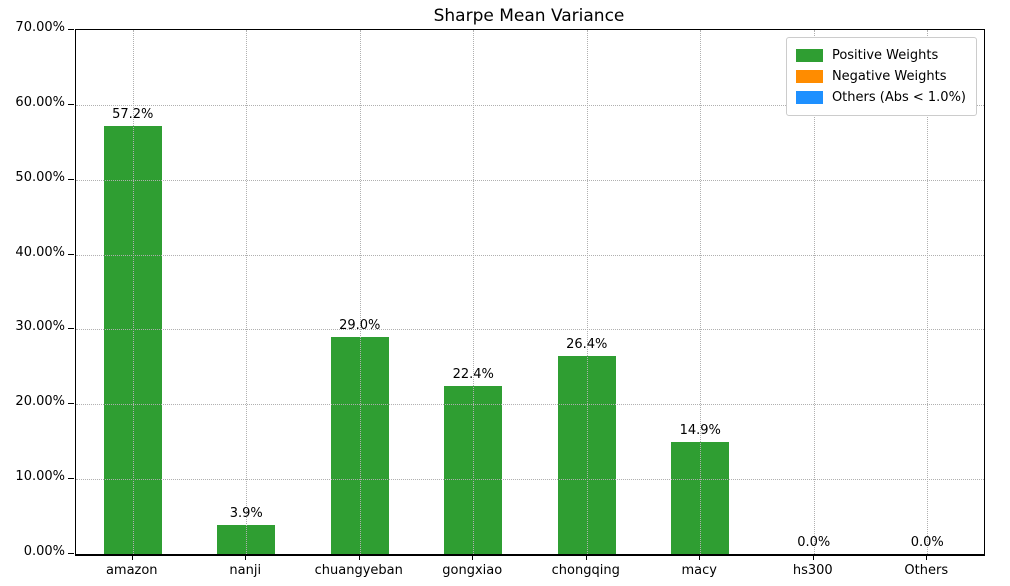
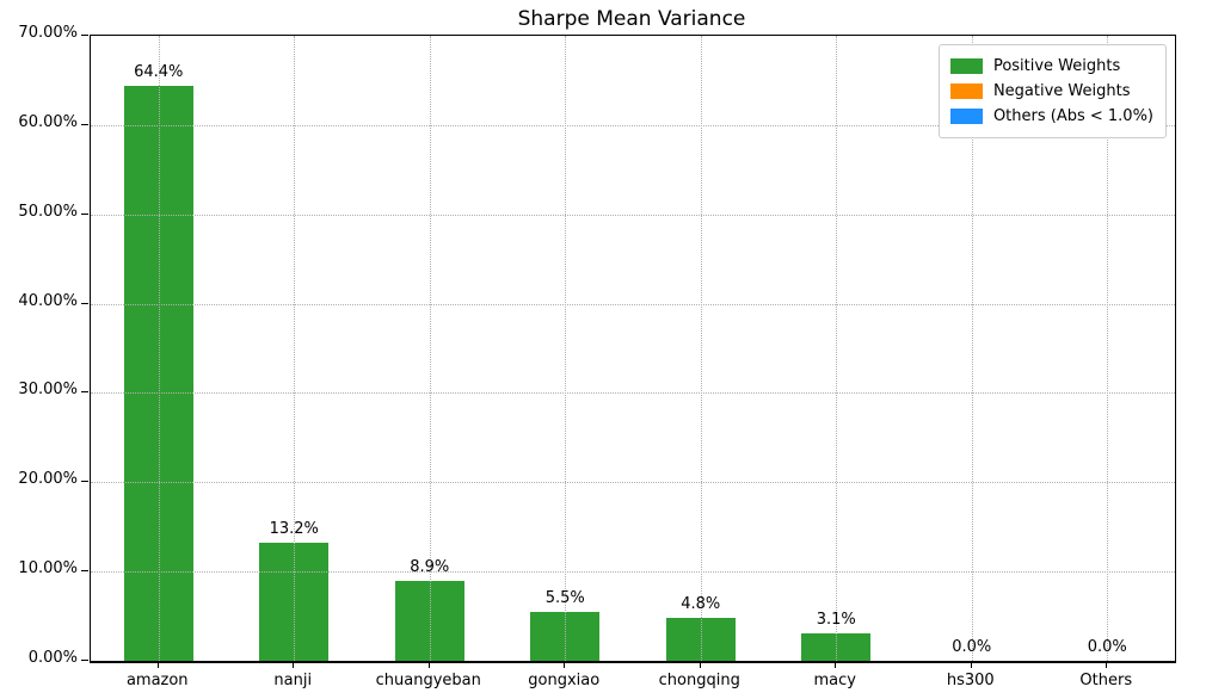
amazon: 57.2% -> 64.4%
nanji: 3.9% -> 13.2%
chuangyeban: 29.0% -> 8.9%
gongxiao: 22.4% -> 5.5%
chongqing: 26.4% -> 4.8%
macy: 14.9% -> 3.1%
